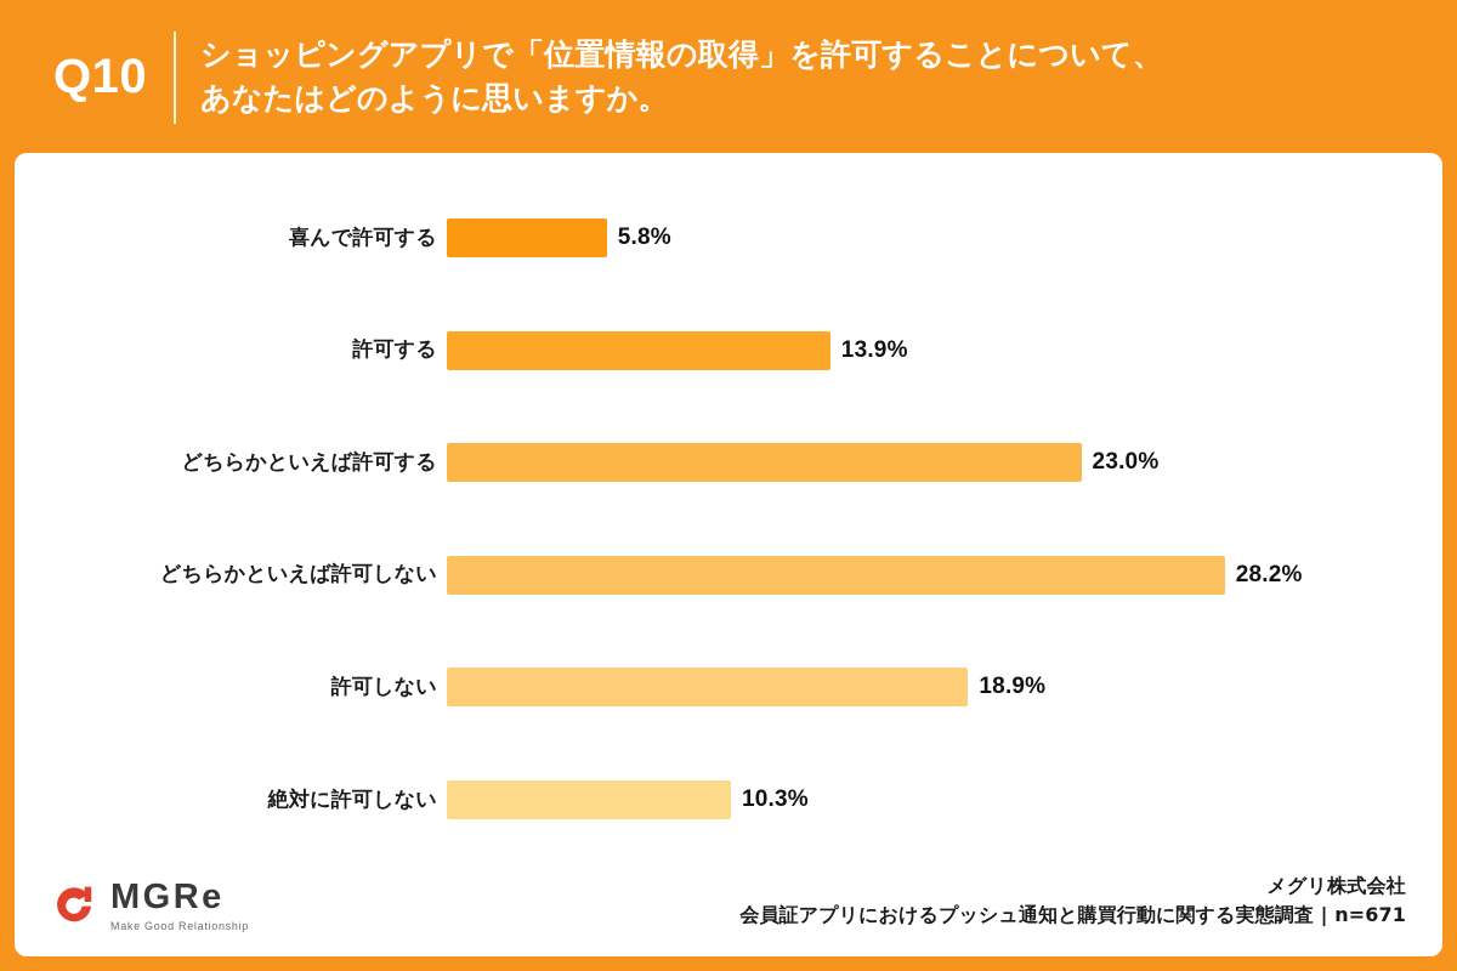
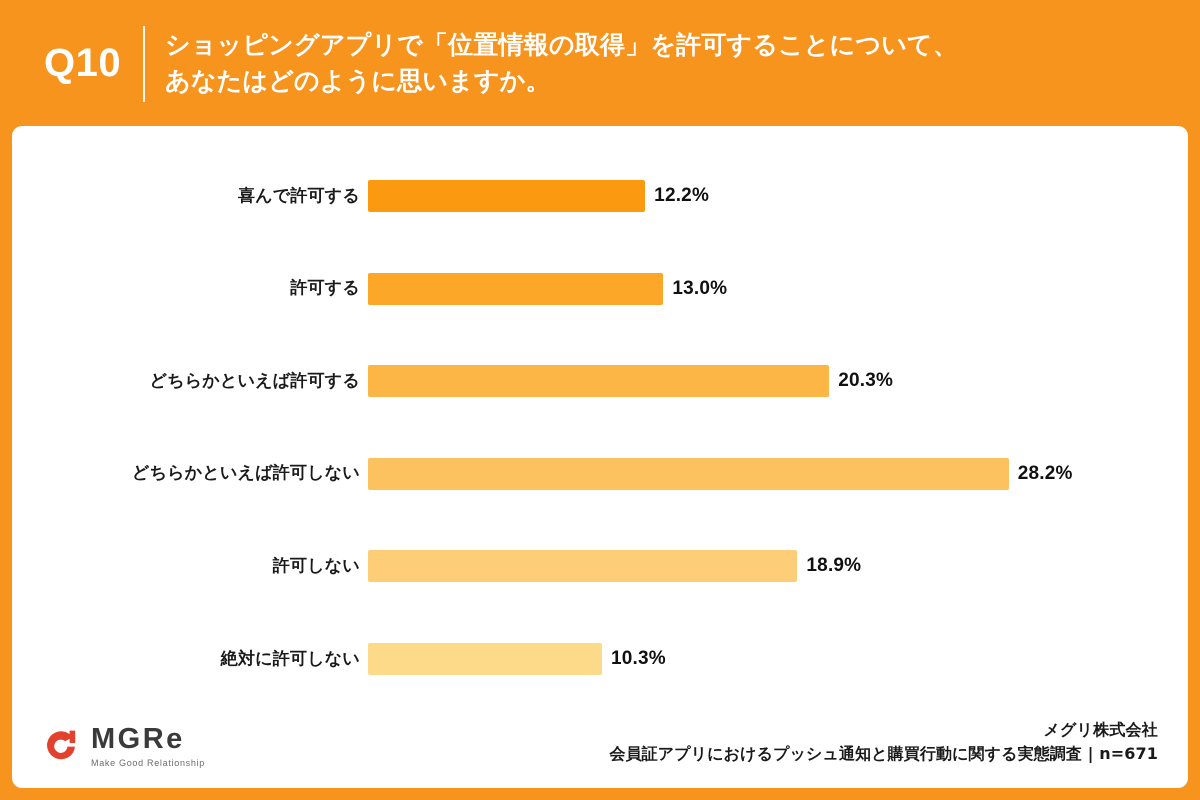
喜んで許可する: 5.8% -> 12.2%
許可する: 13.9% -> 13.0%
どちらかといえば許可する: 23.0% -> 20.3%
